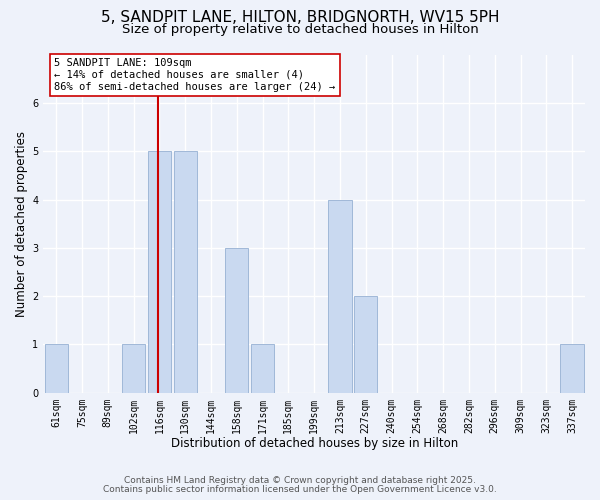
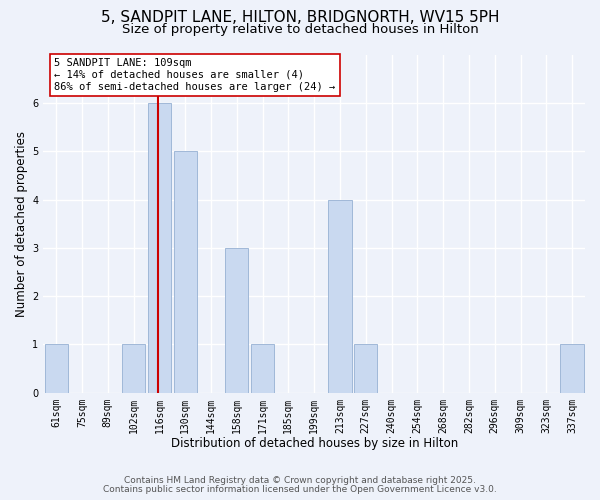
116sqm: 5 -> 6
227sqm: 2 -> 1
